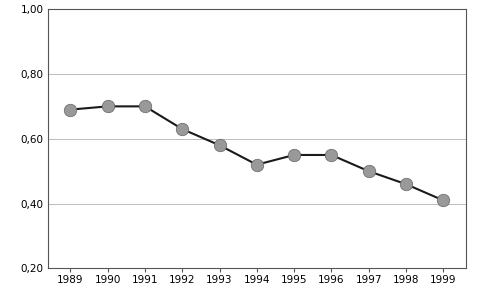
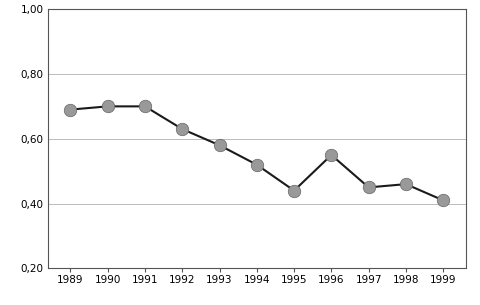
1995: 0,55 -> 0,44
1997: 0,50 -> 0,45
